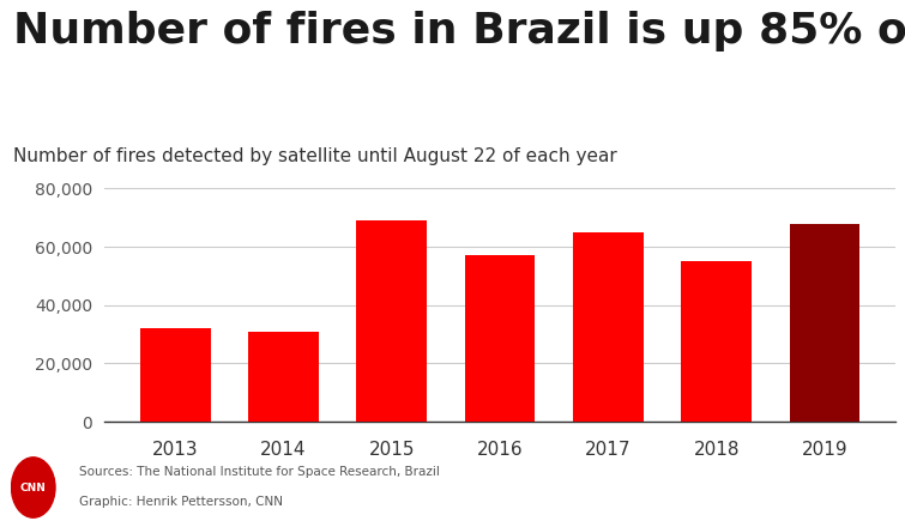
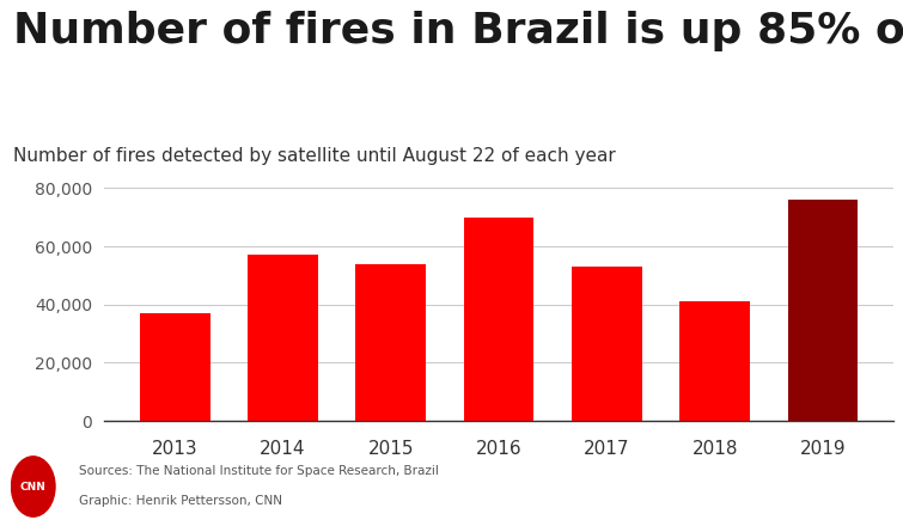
2013: 32,000 -> 37,000
2014: 31,000 -> 57,000
2015: 69,000 -> 54,000
2016: 57,000 -> 70,000
2017: 65,000 -> 53,000
2018: 55,000 -> 41,000
2019: 68,000 -> 76,000
